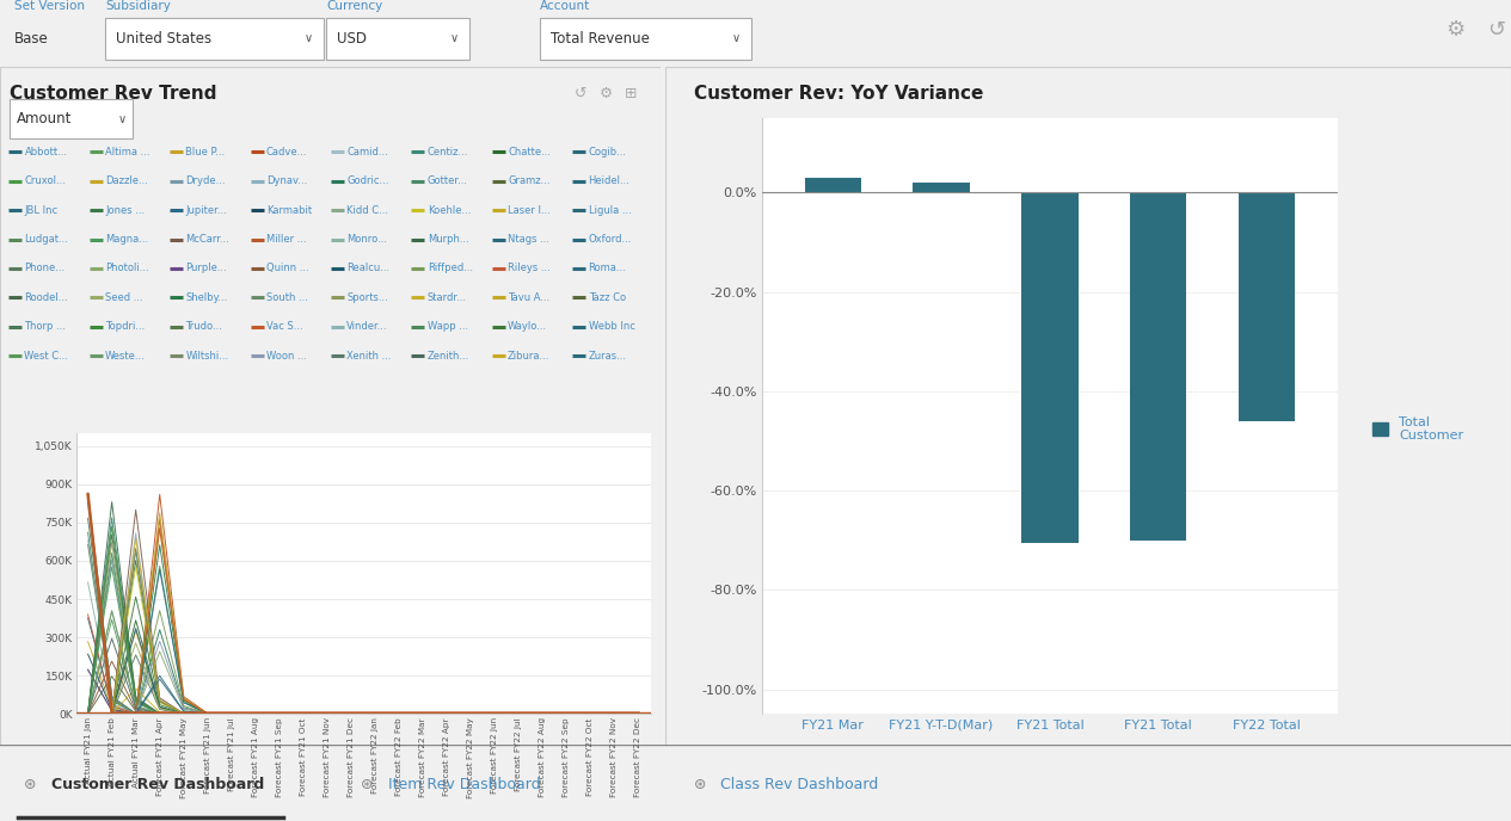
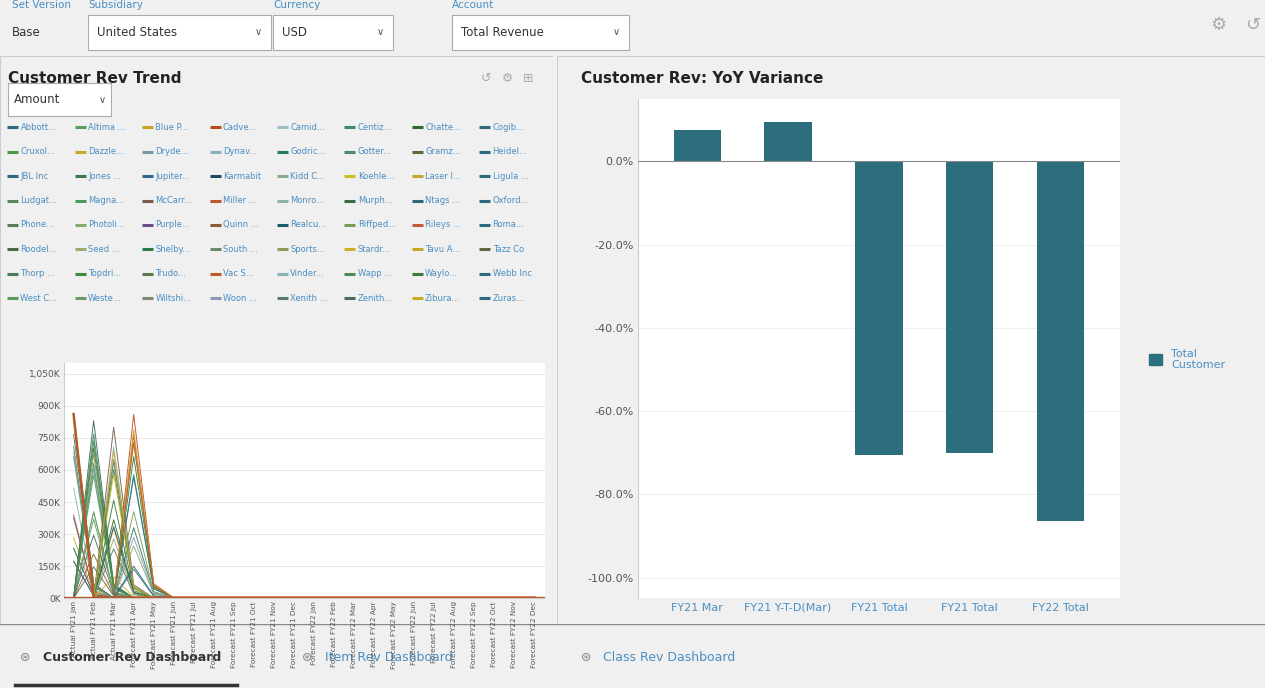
FY21 Mar: 3.0% -> 7.5%
FY21 Y-T-D(Mar): 2.0% -> 9.5%
FY22 Total: -46.0% -> -86.5%
